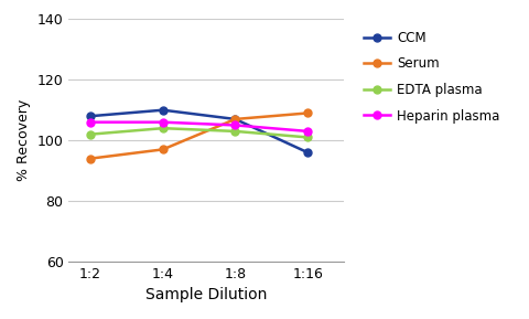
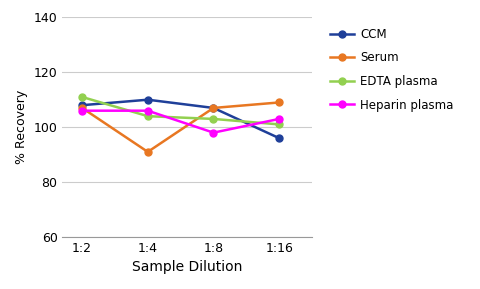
Serum/1:2: 94 -> 107
EDTA plasma/1:2: 102 -> 111
Serum/1:4: 97 -> 91
Heparin plasma/1:8: 105 -> 98
